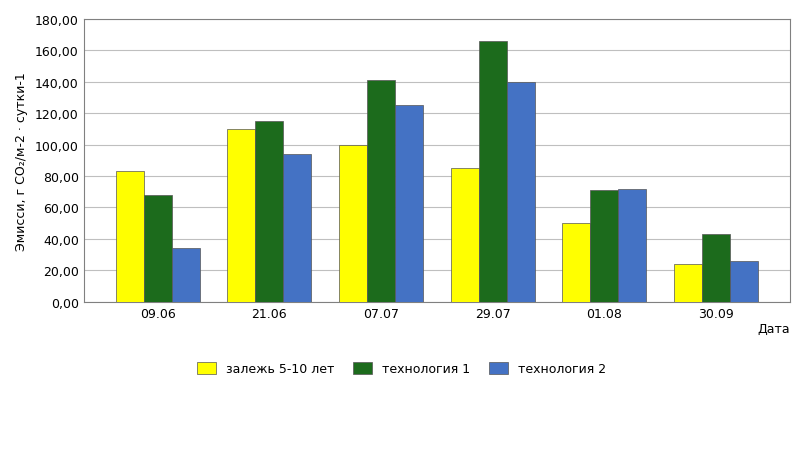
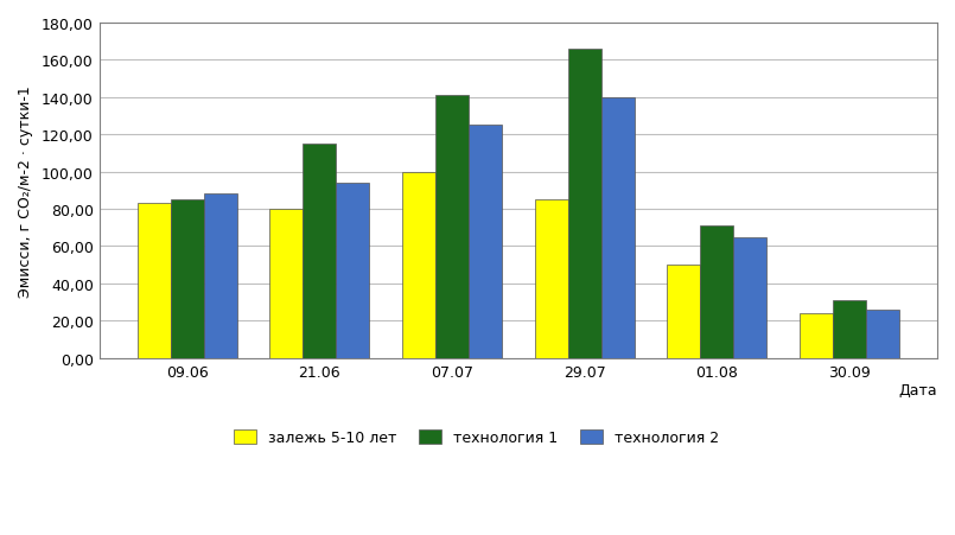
технология 1/09.06: 68 -> 85
технология 2/09.06: 34 -> 88
залежь 5-10 лет/21.06: 110 -> 80
технология 2/01.08: 72 -> 65
технология 1/30.09: 43 -> 31
